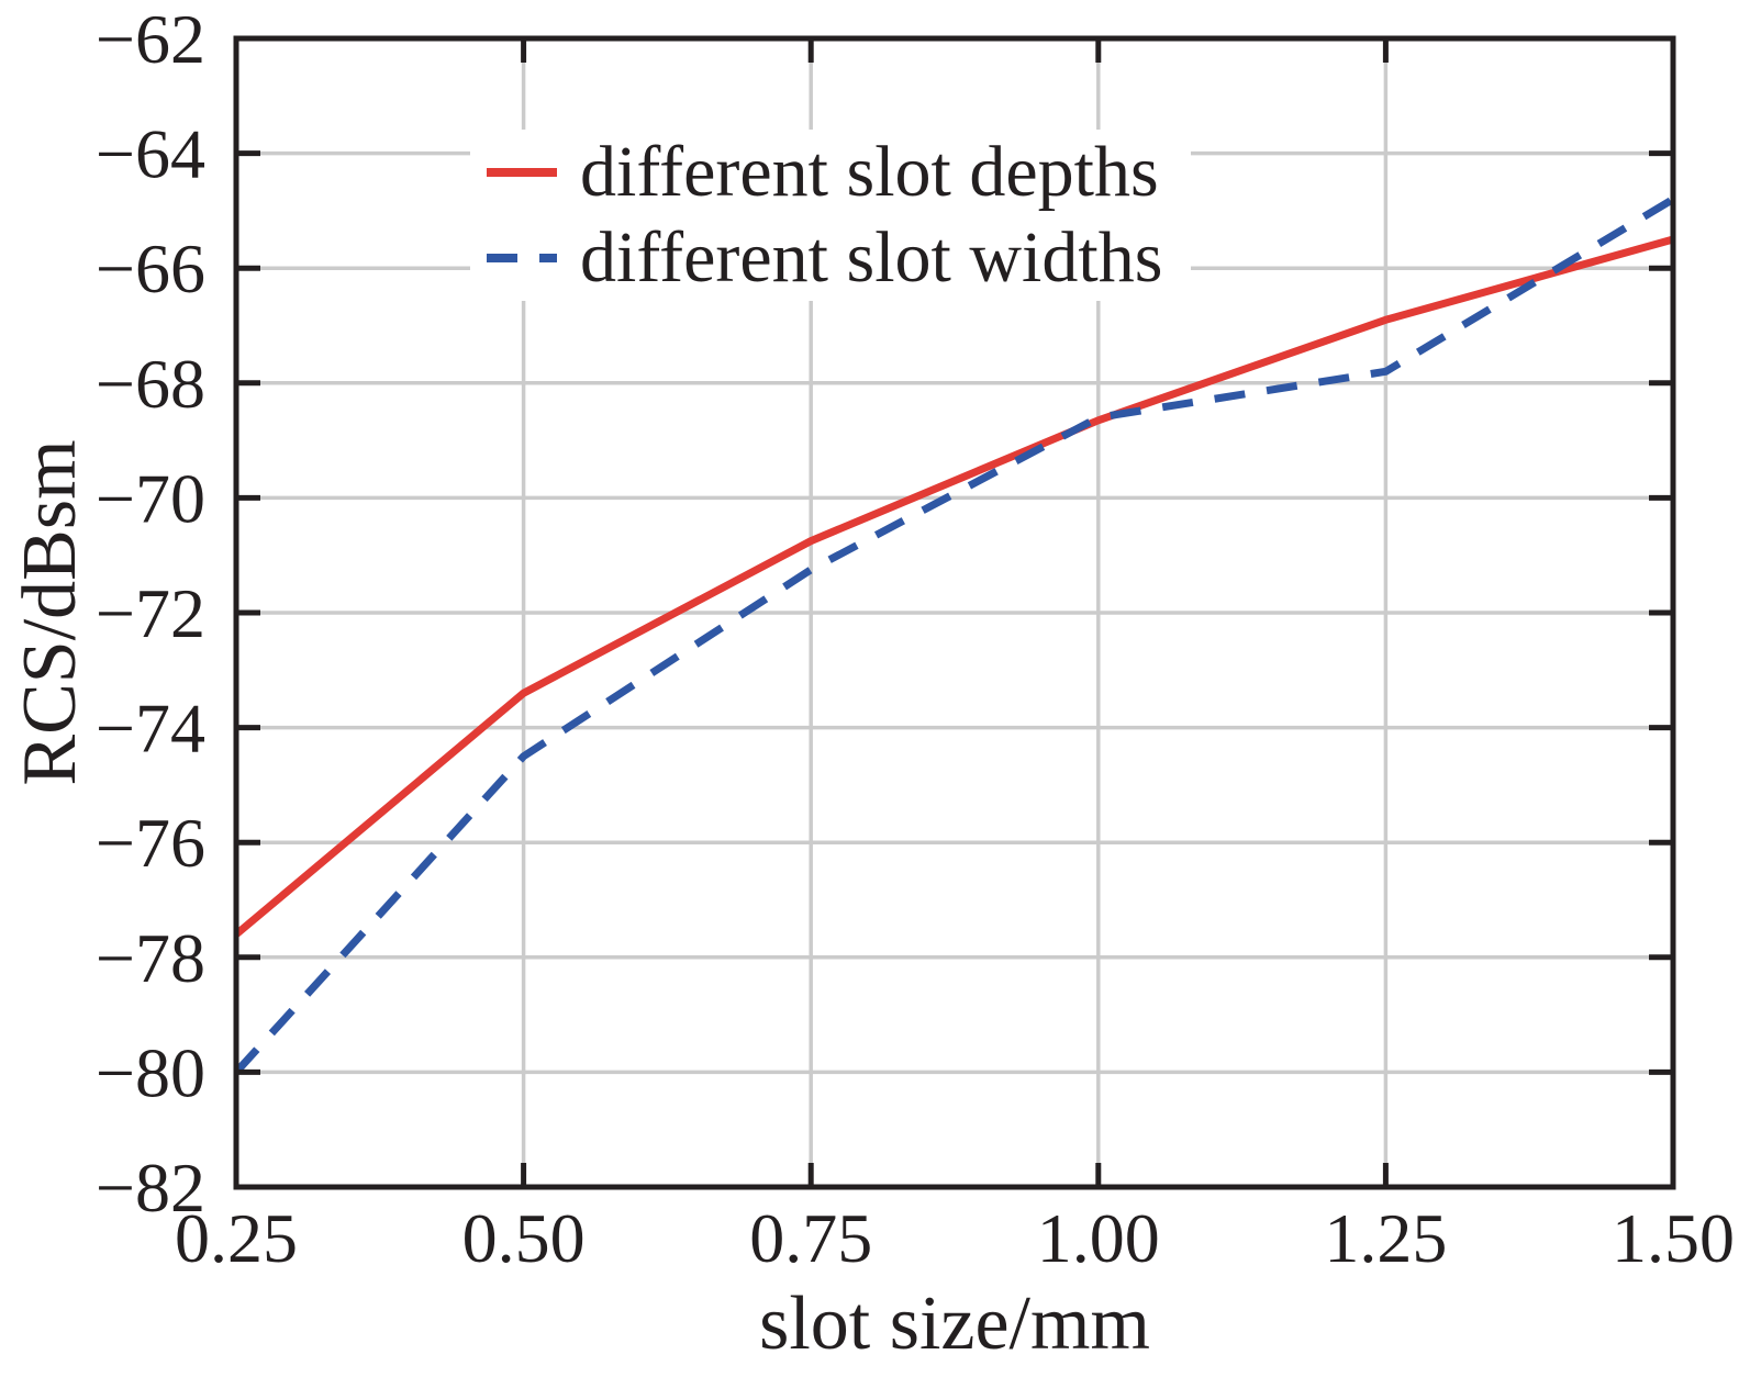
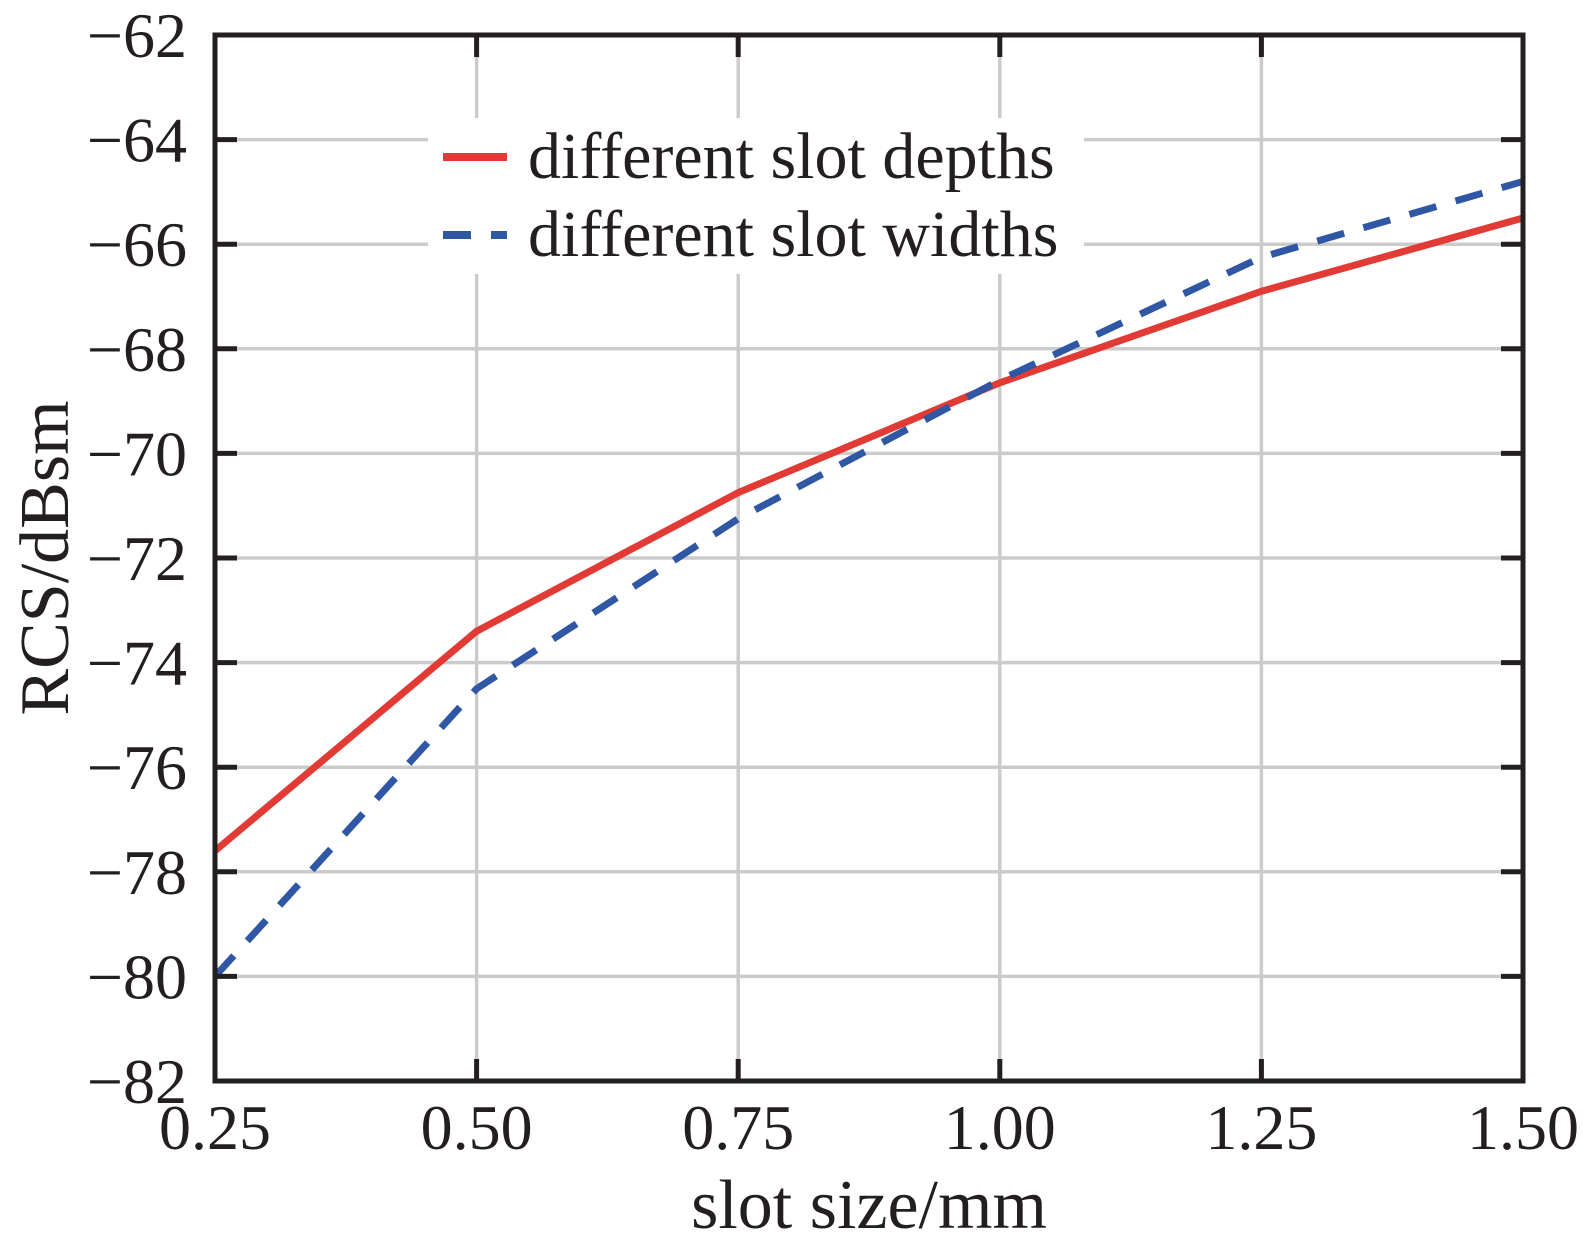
different slot widths/1.25: -67.8 -> -66.2
